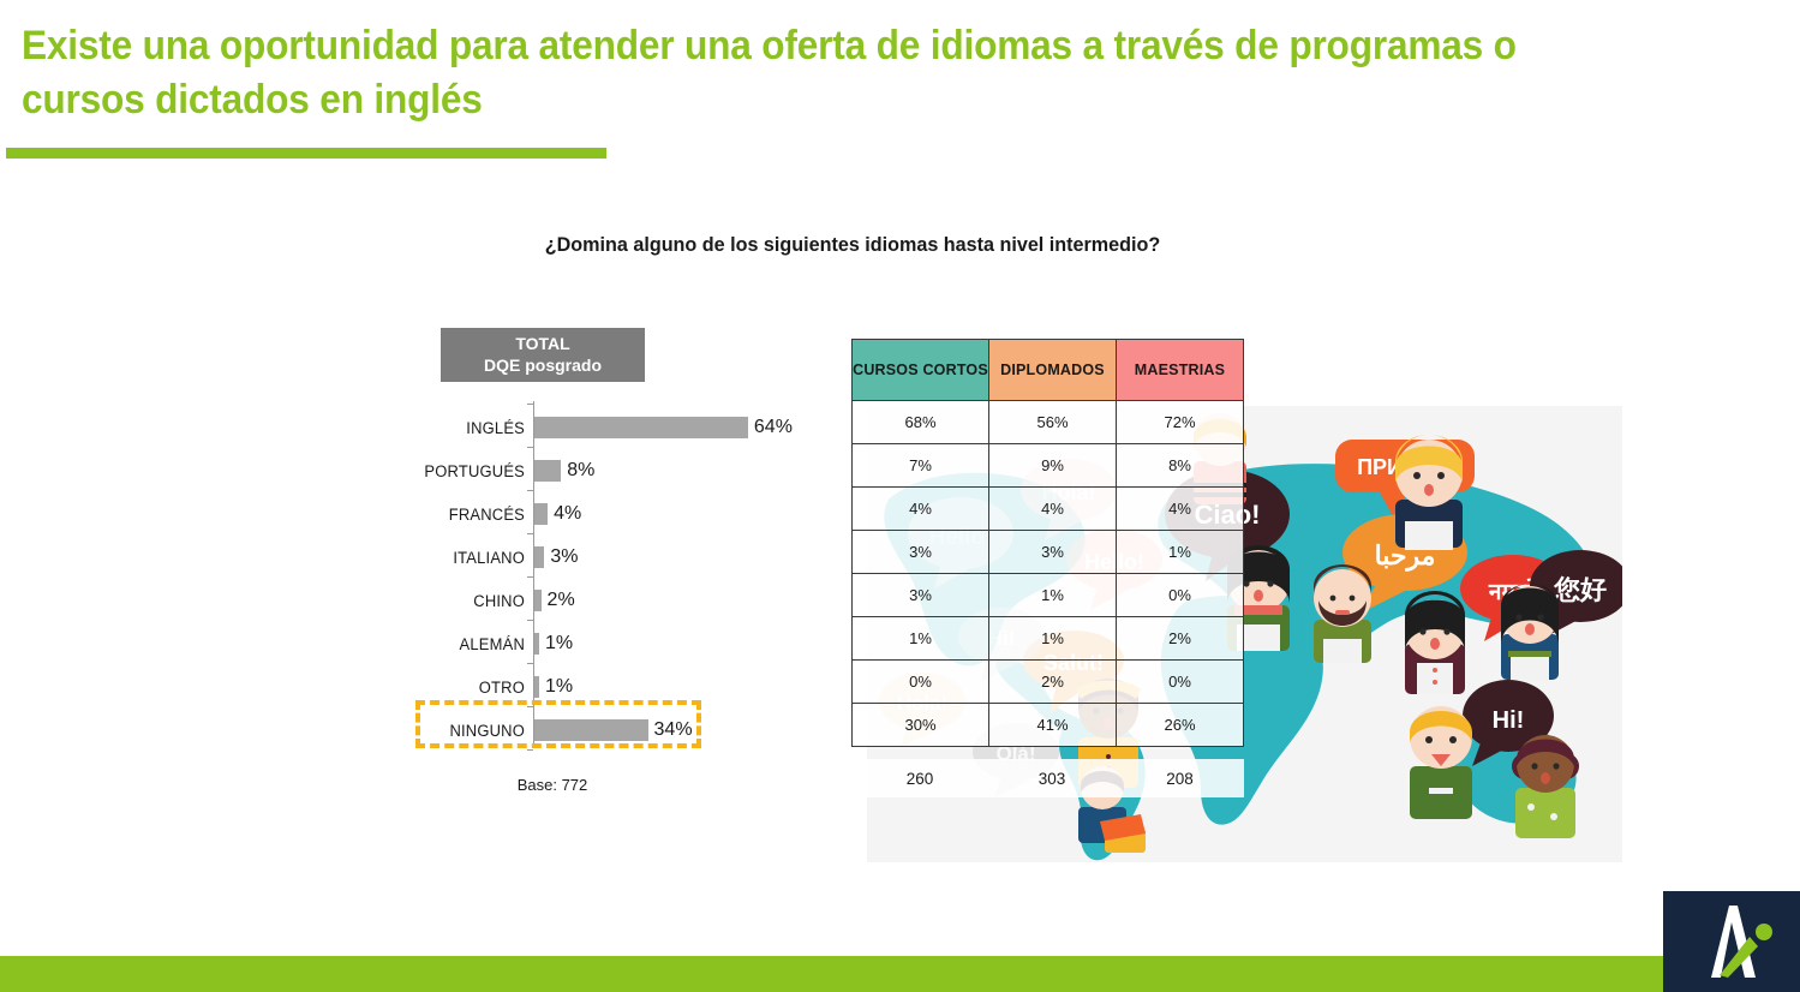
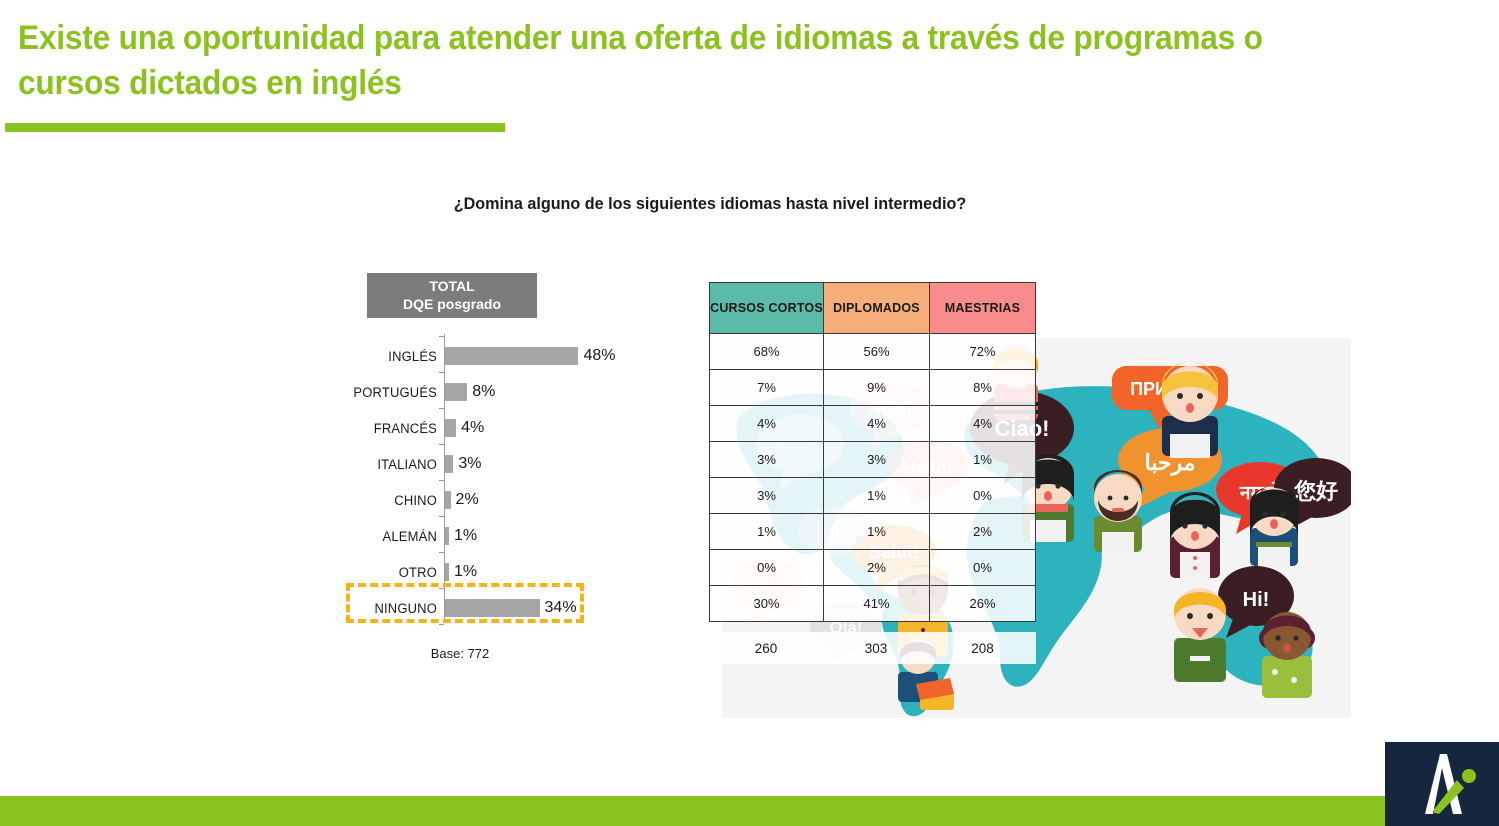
INGLÉS: 64% -> 48%
